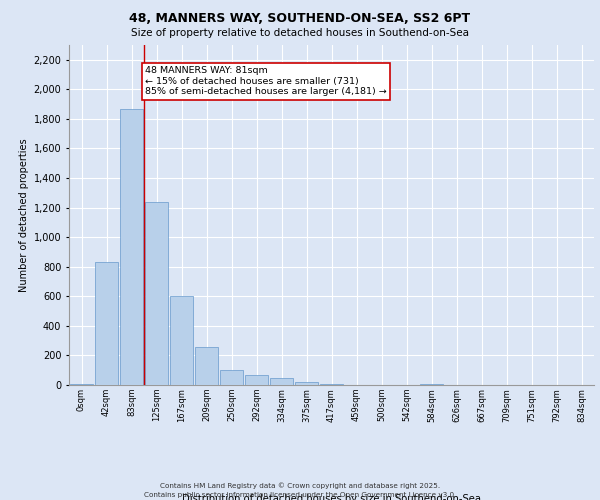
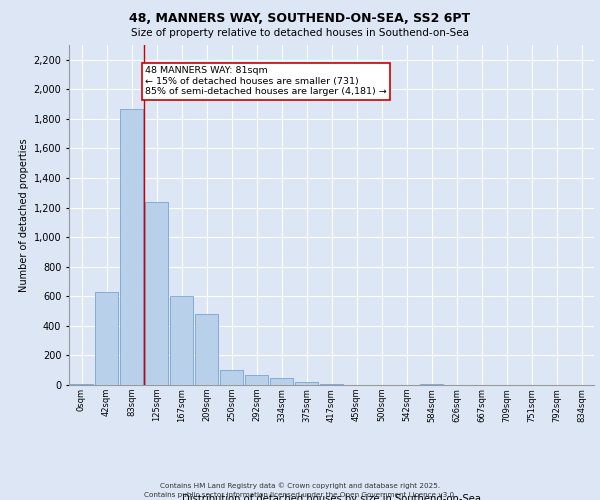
42sqm: 830 -> 630
209sqm: 260 -> 480
